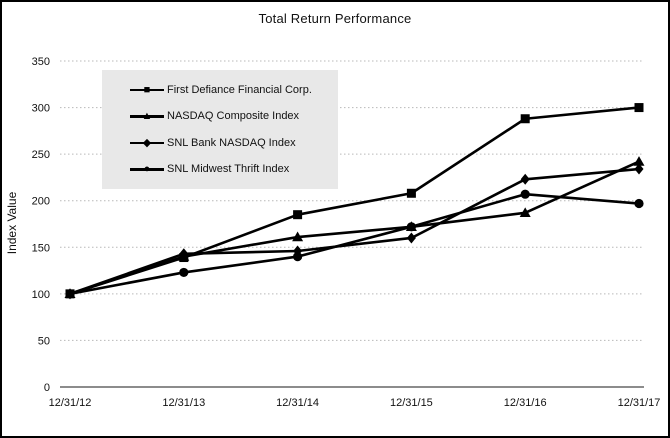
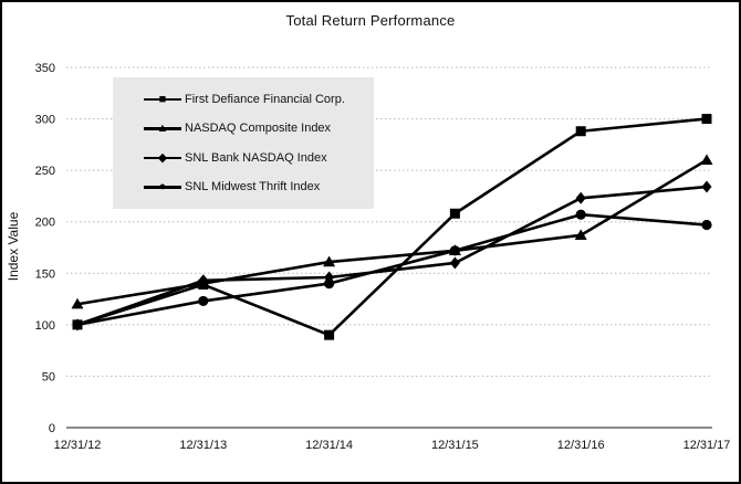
NASDAQ Composite Index/12/31/12: 100 -> 120
First Defiance Financial Corp./12/31/14: 180 -> 90
NASDAQ Composite Index/12/31/17: 240 -> 260
